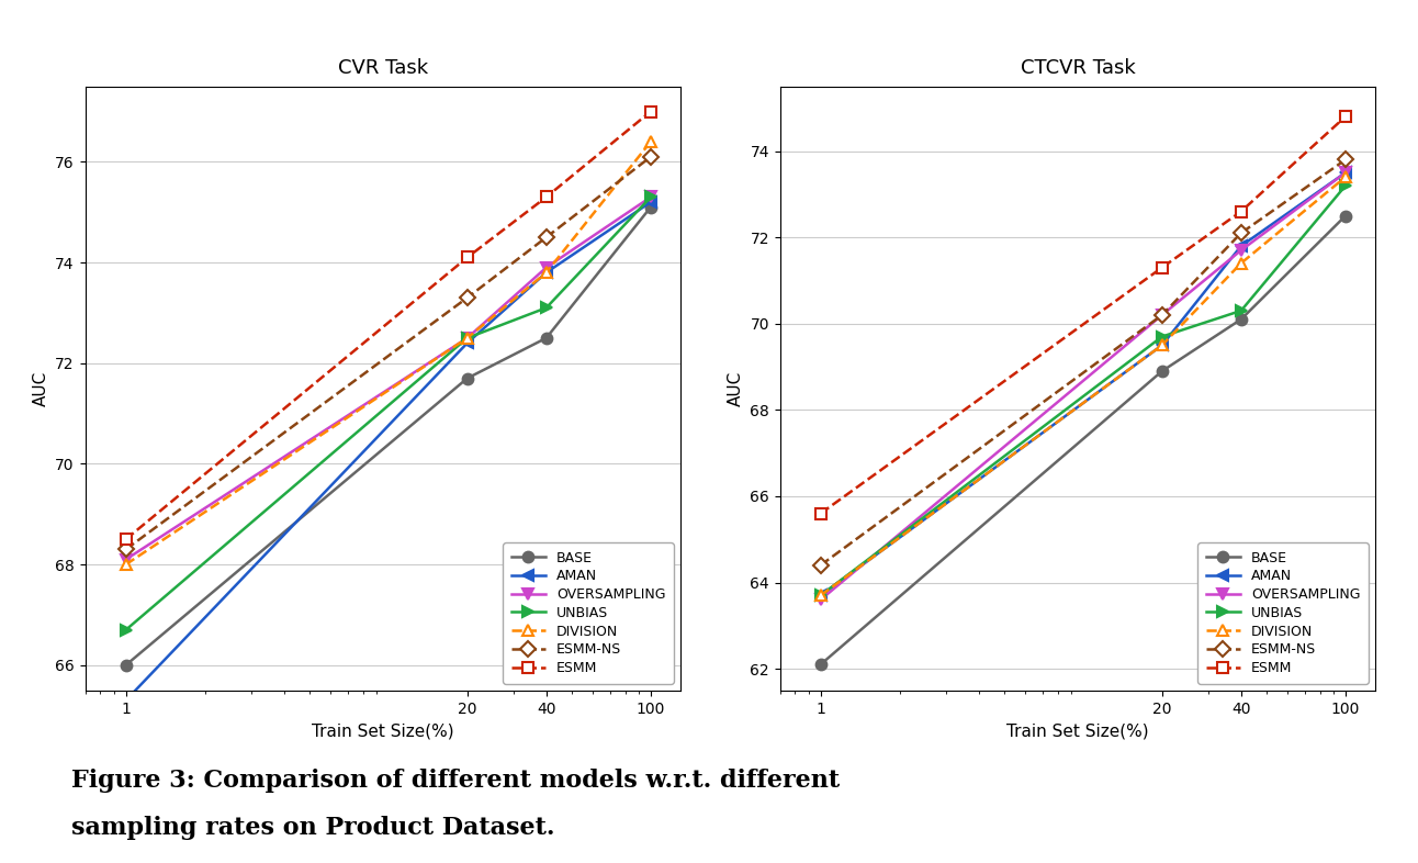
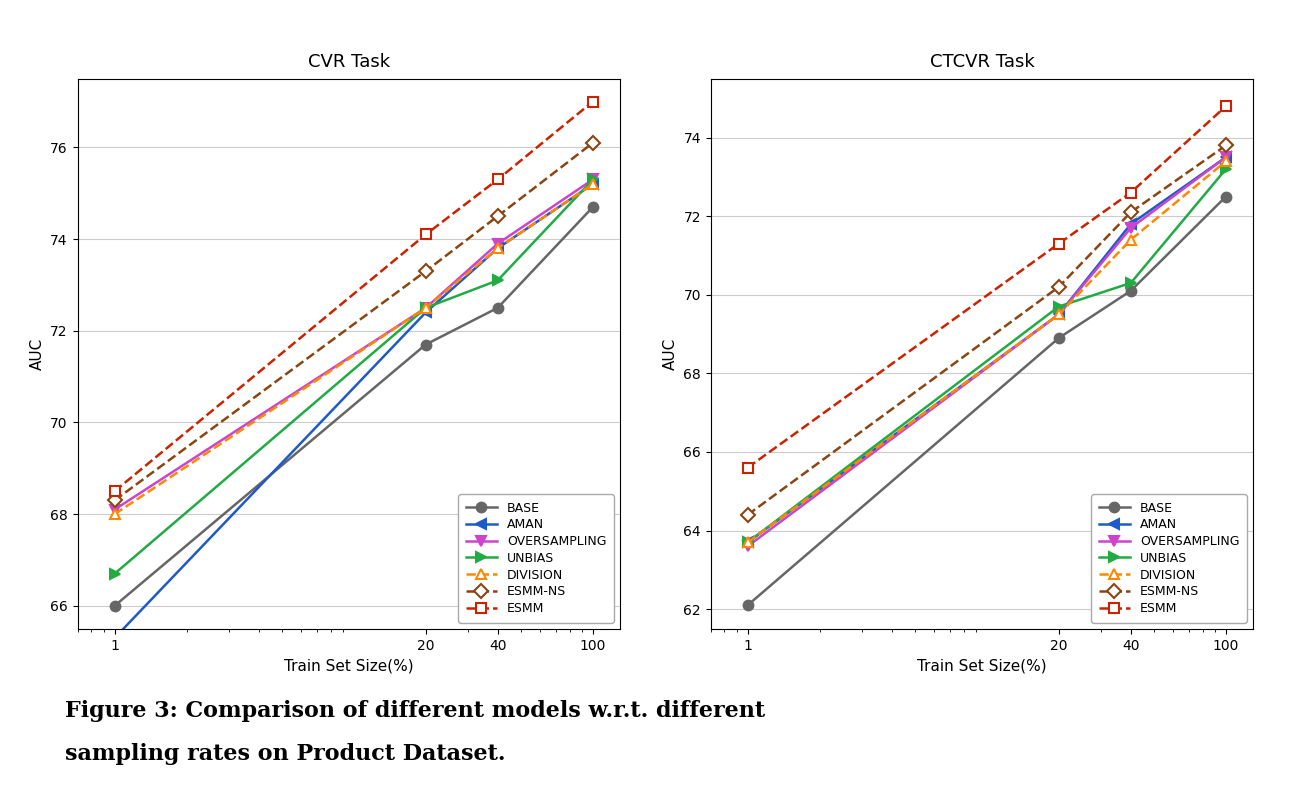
CVR Task/BASE/100: 75.1 -> 74.7
CVR Task/DIVISION/100: 76.4 -> 75.2
CTCVR Task/OVERSAMPLING/20: 70.2 -> 69.5
